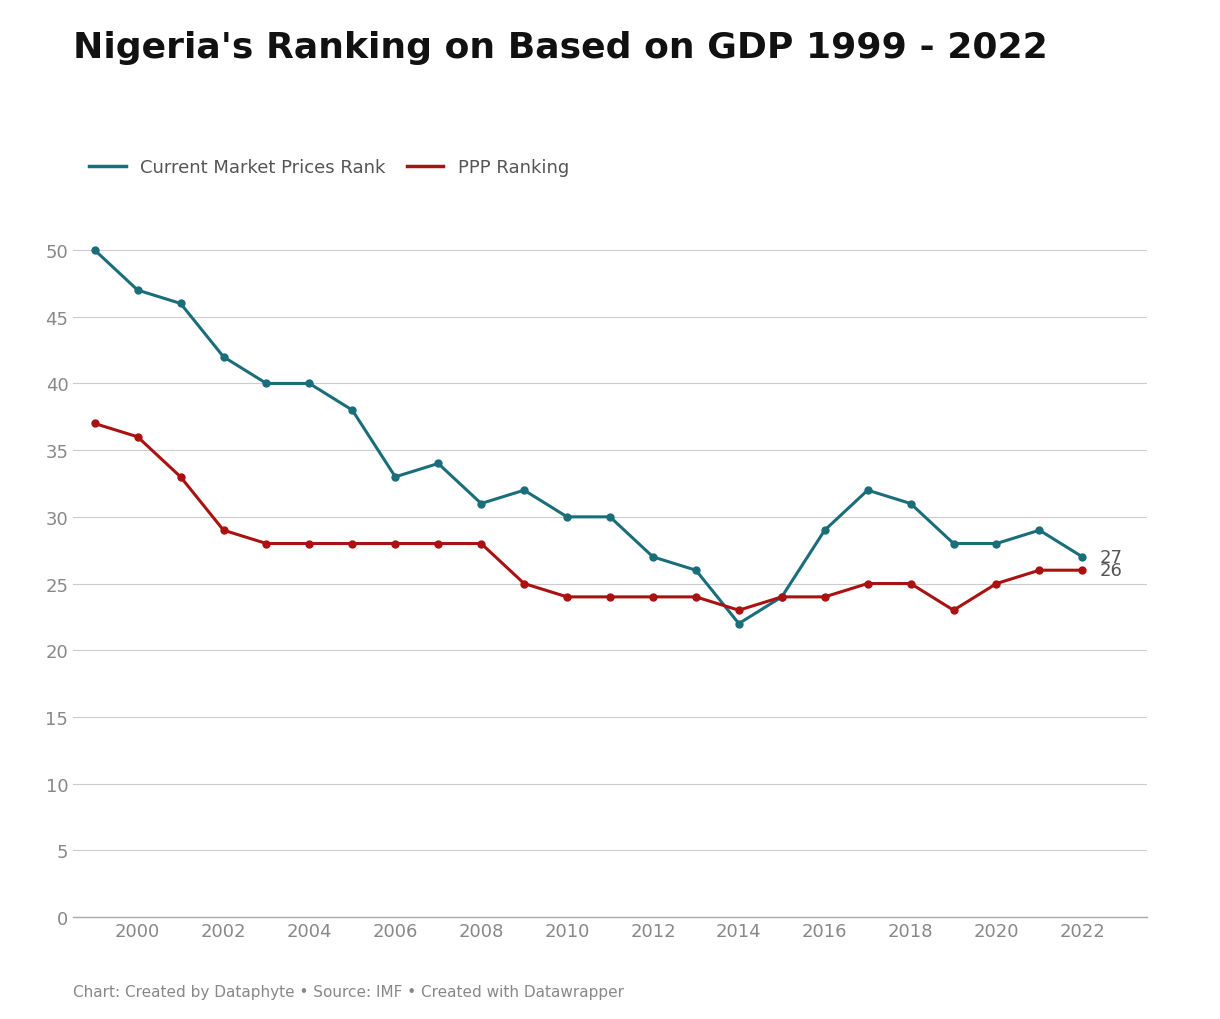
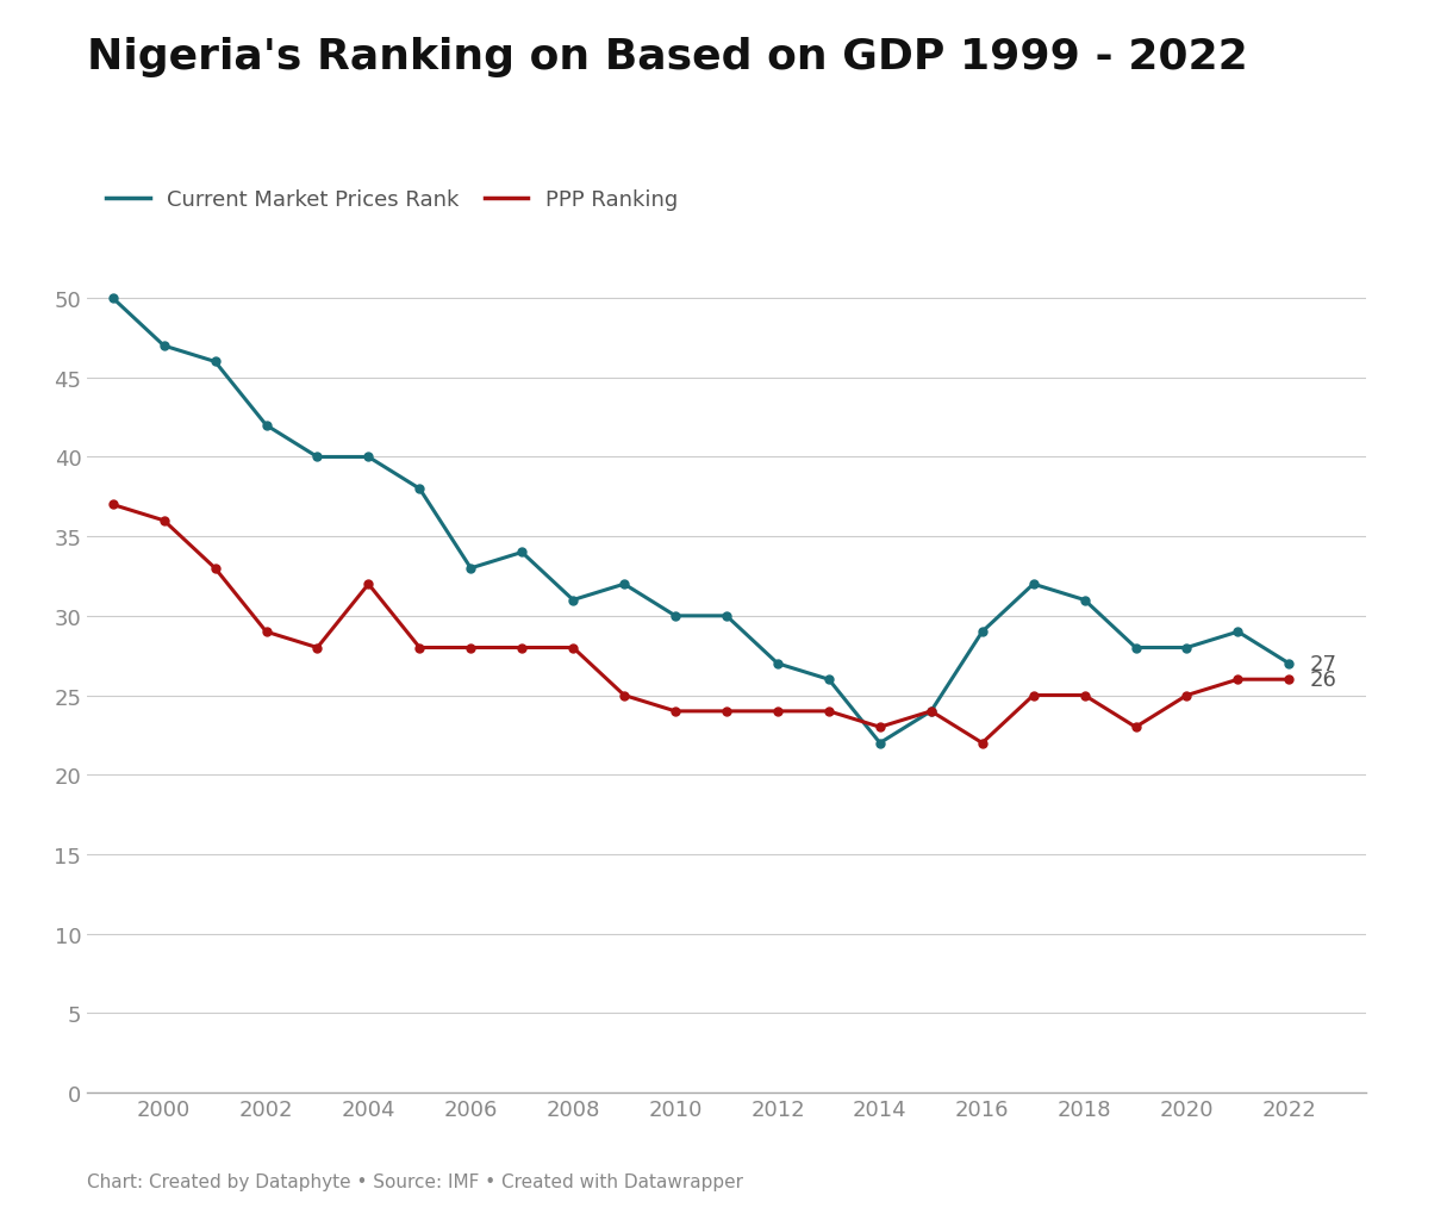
PPP Ranking/2004: 28 -> 32
PPP Ranking/2016: 24 -> 22
